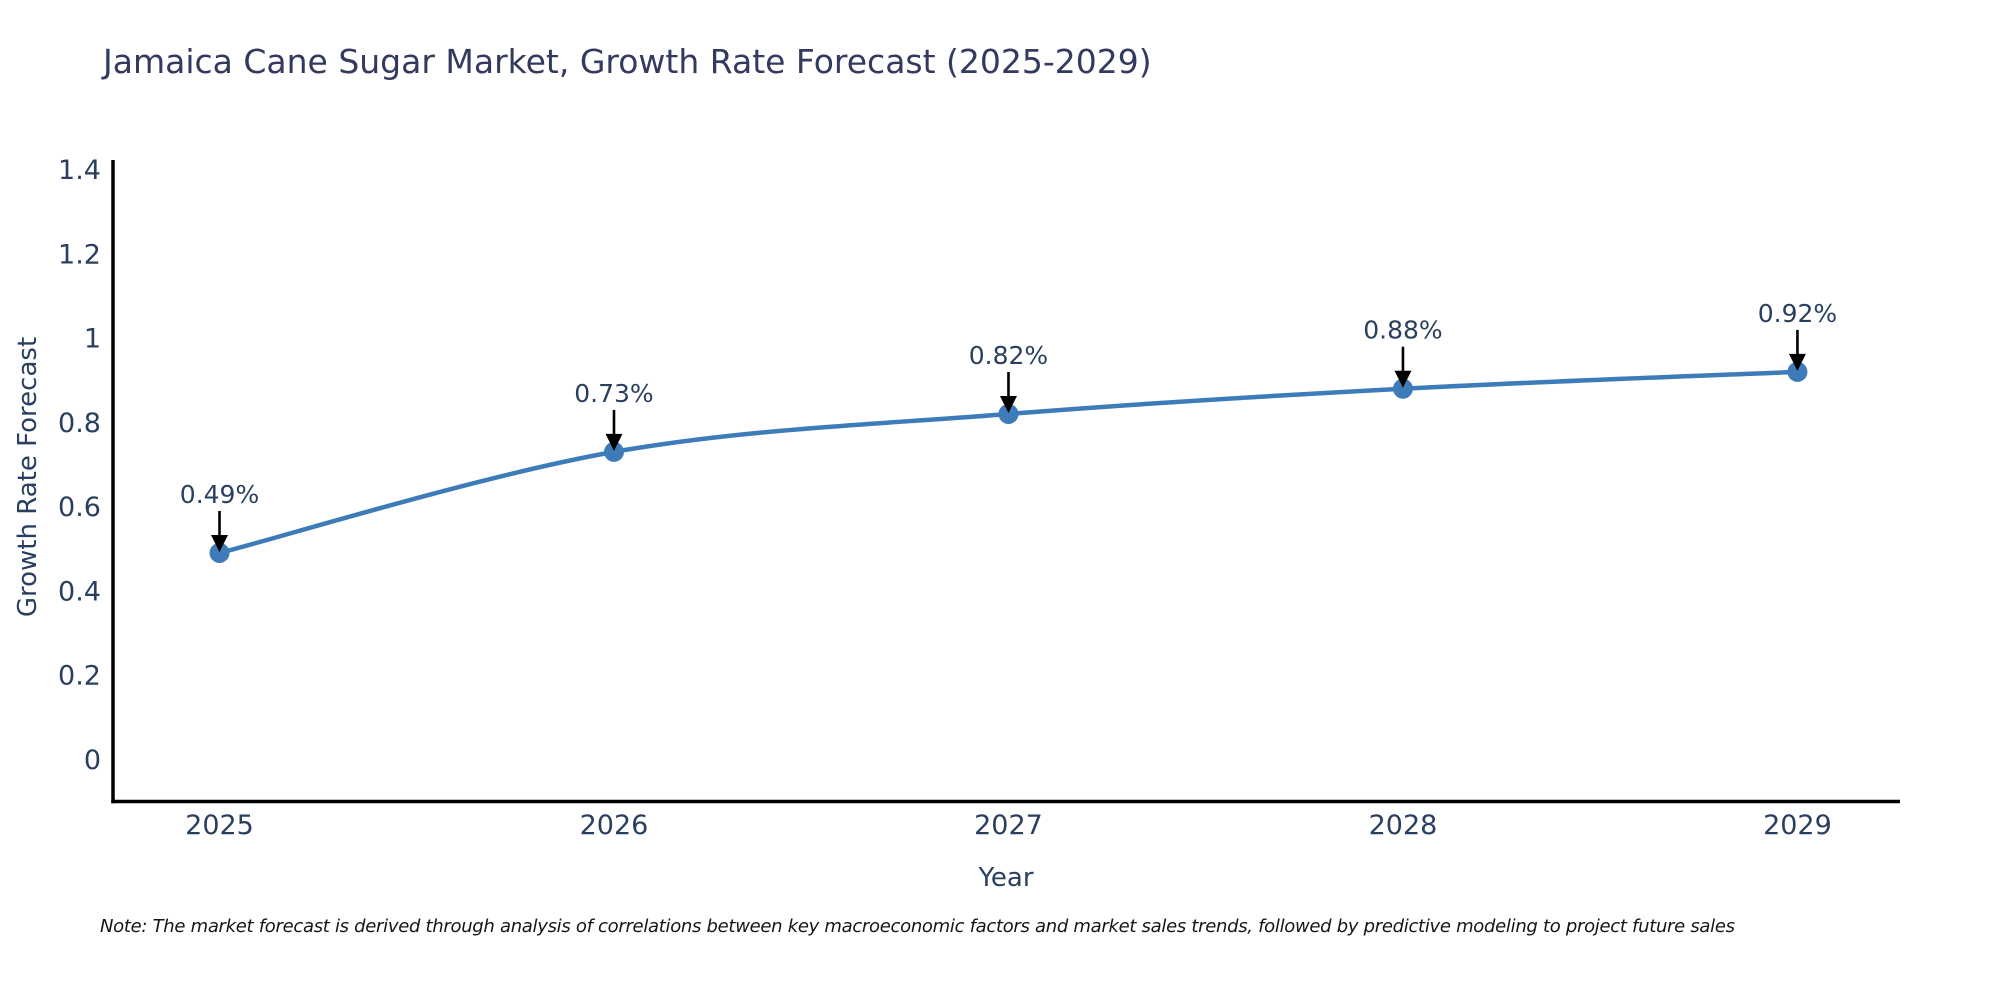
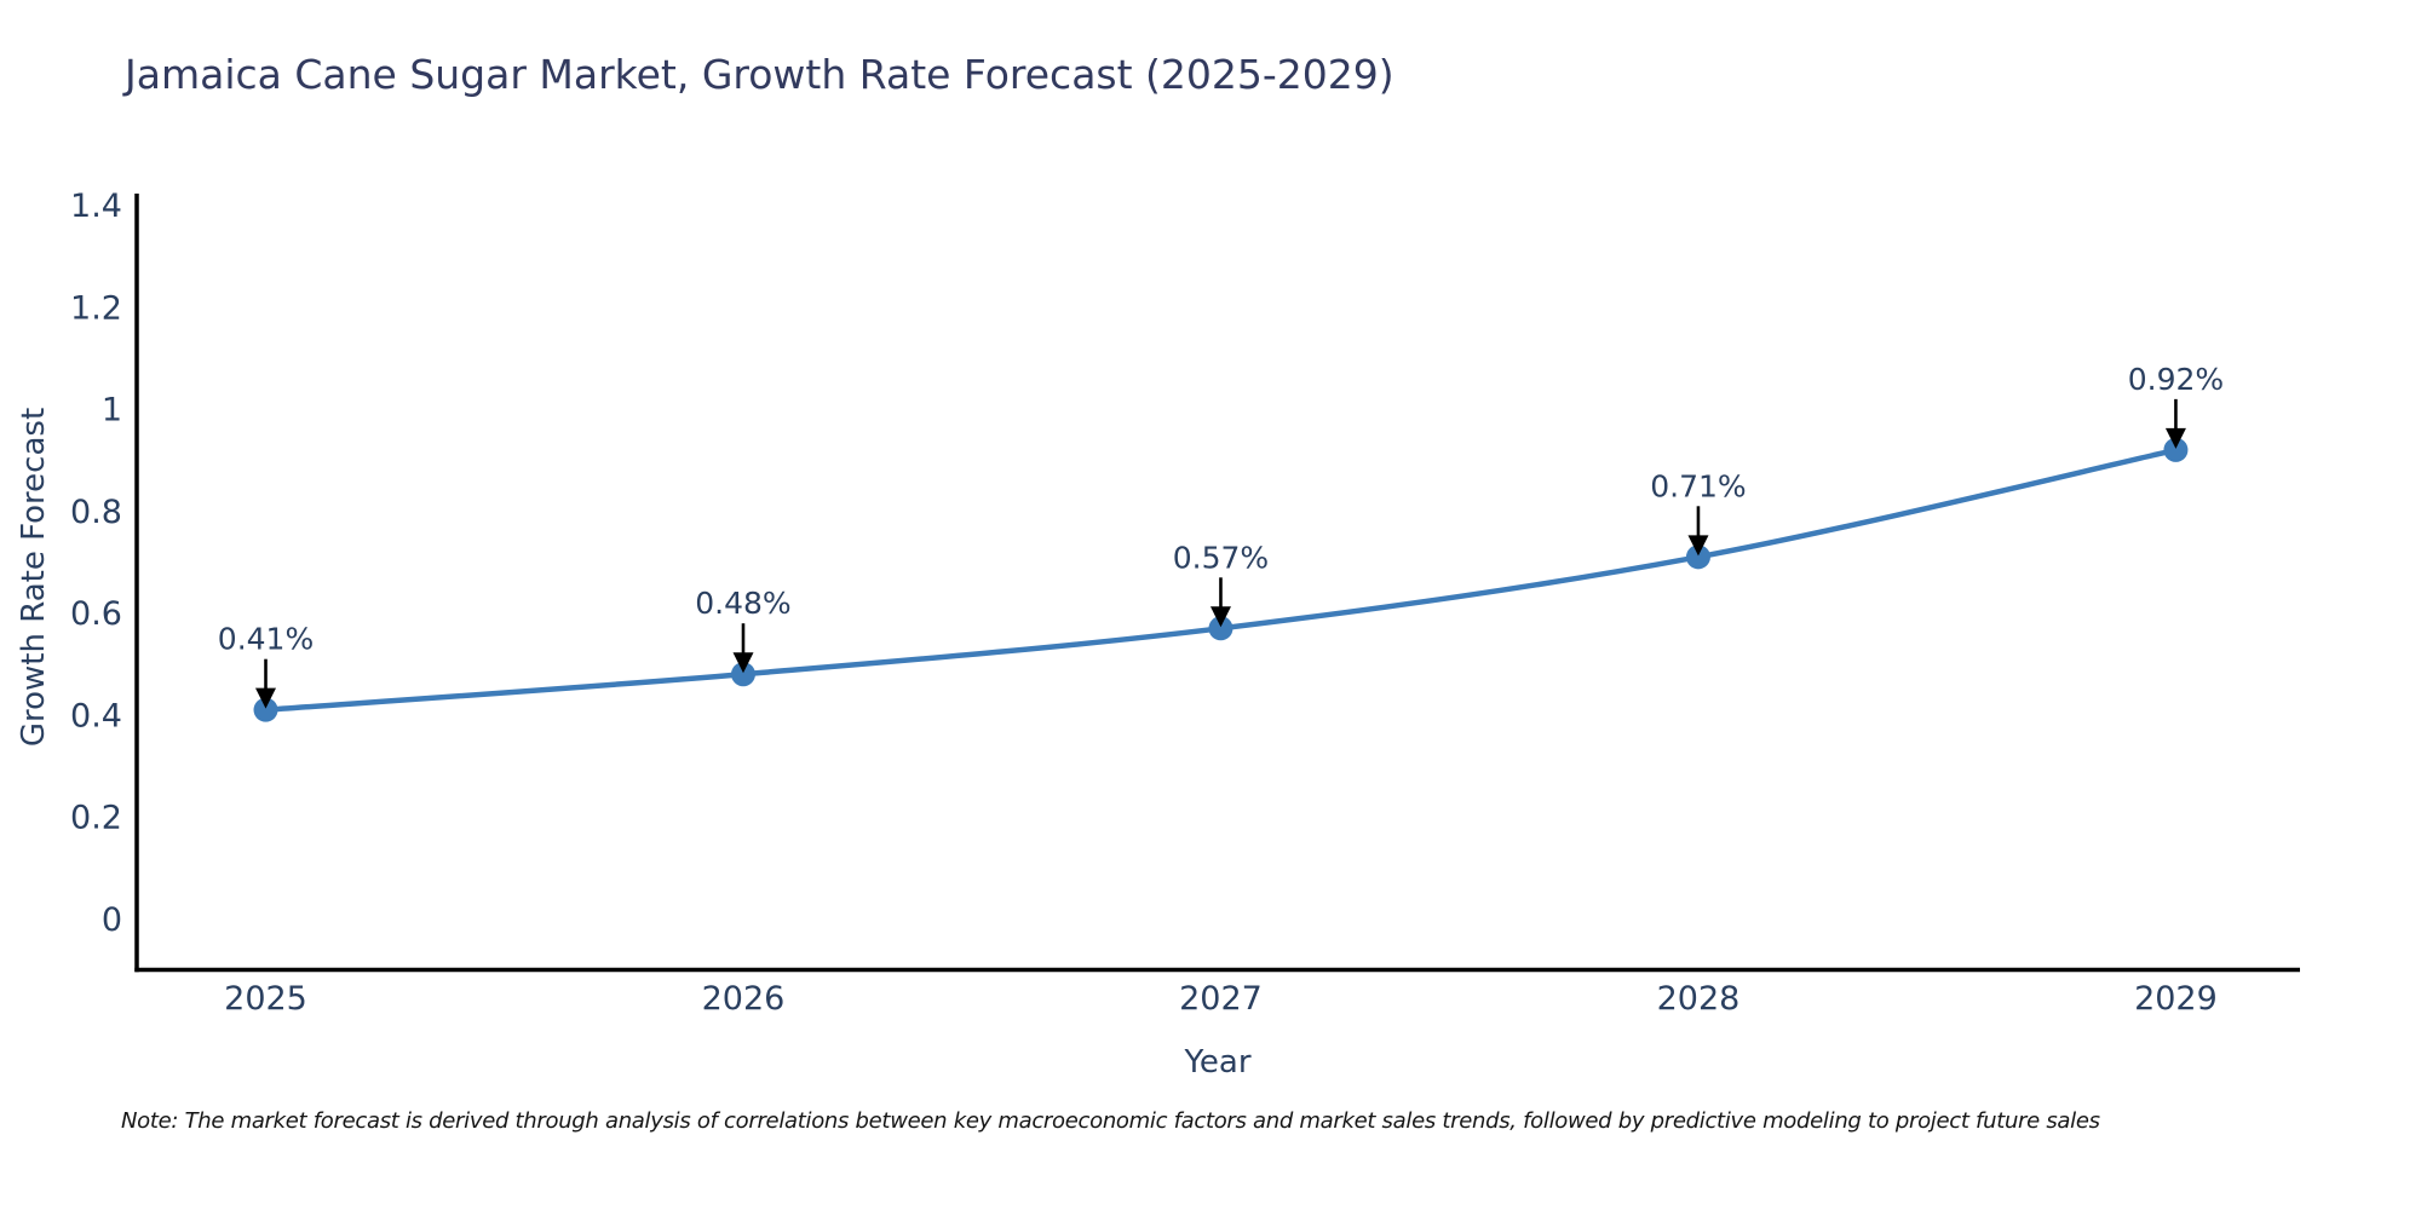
2025: 0.49% -> 0.41%
2026: 0.73% -> 0.48%
2027: 0.82% -> 0.57%
2028: 0.88% -> 0.71%
